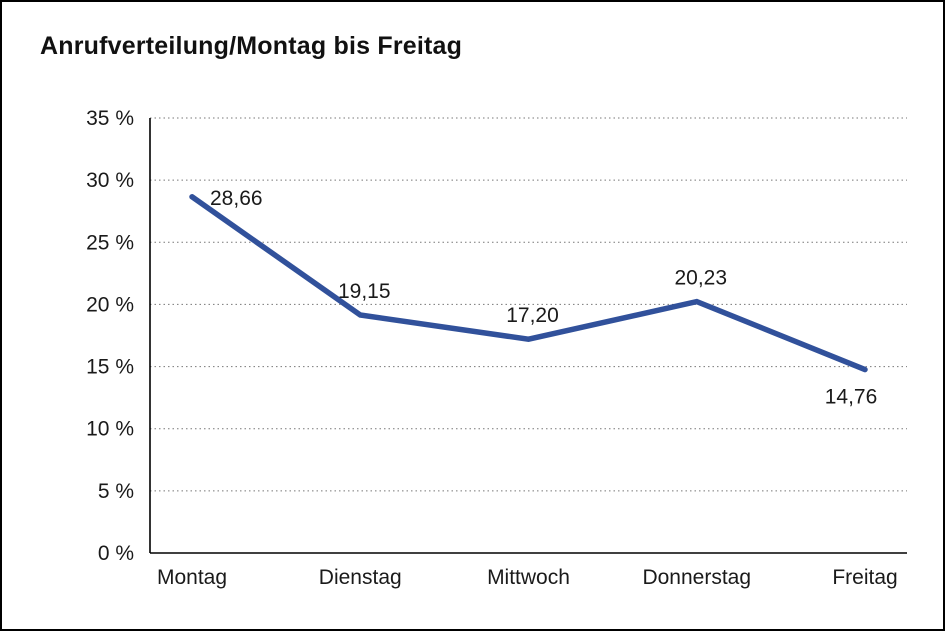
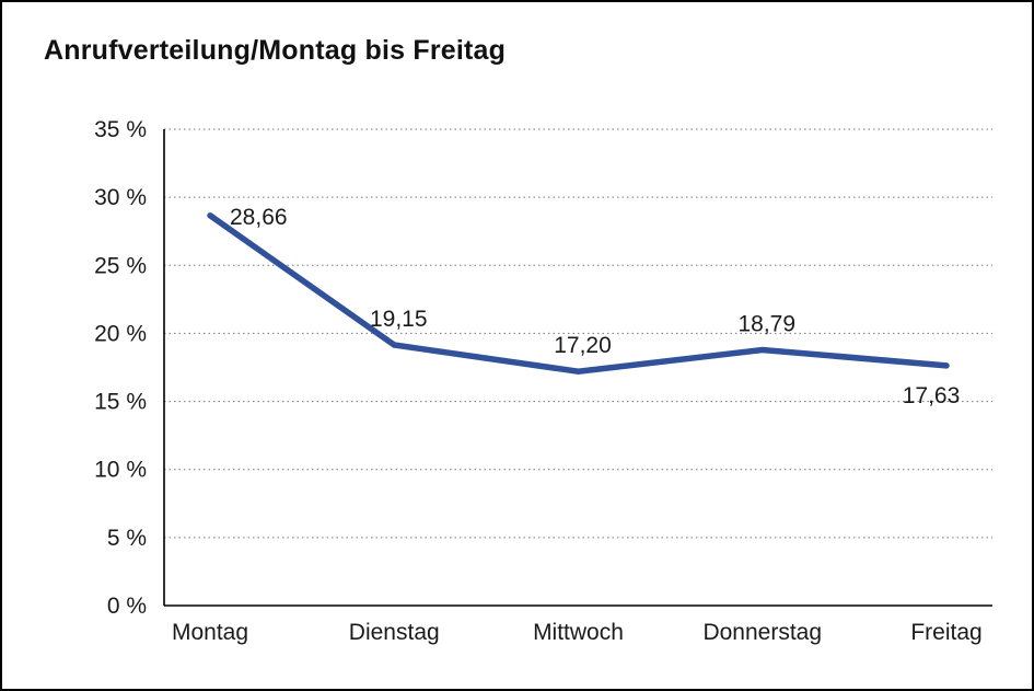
Donnerstag: 20,23 -> 18,79
Freitag: 14,76 -> 17,63
